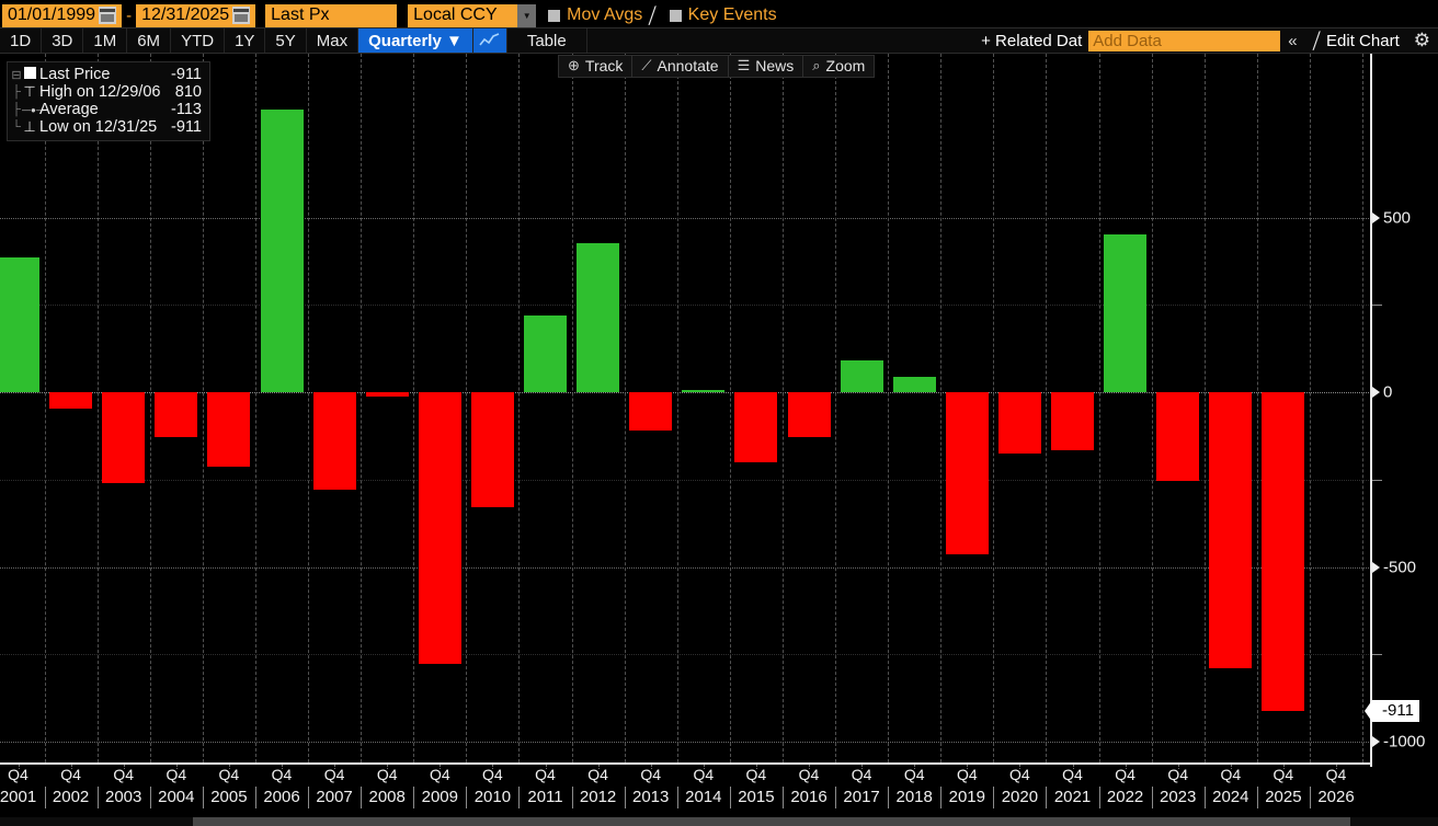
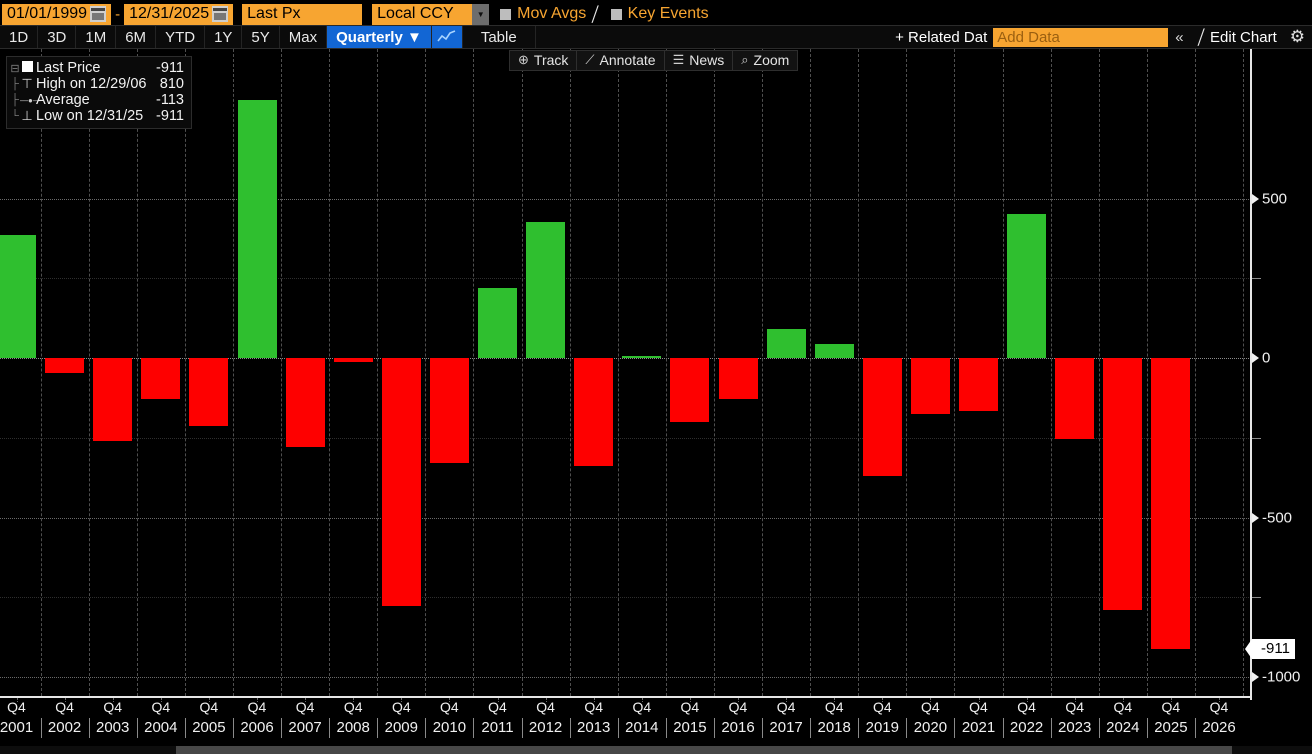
2013: -110 -> -340
2019: -460 -> -370
